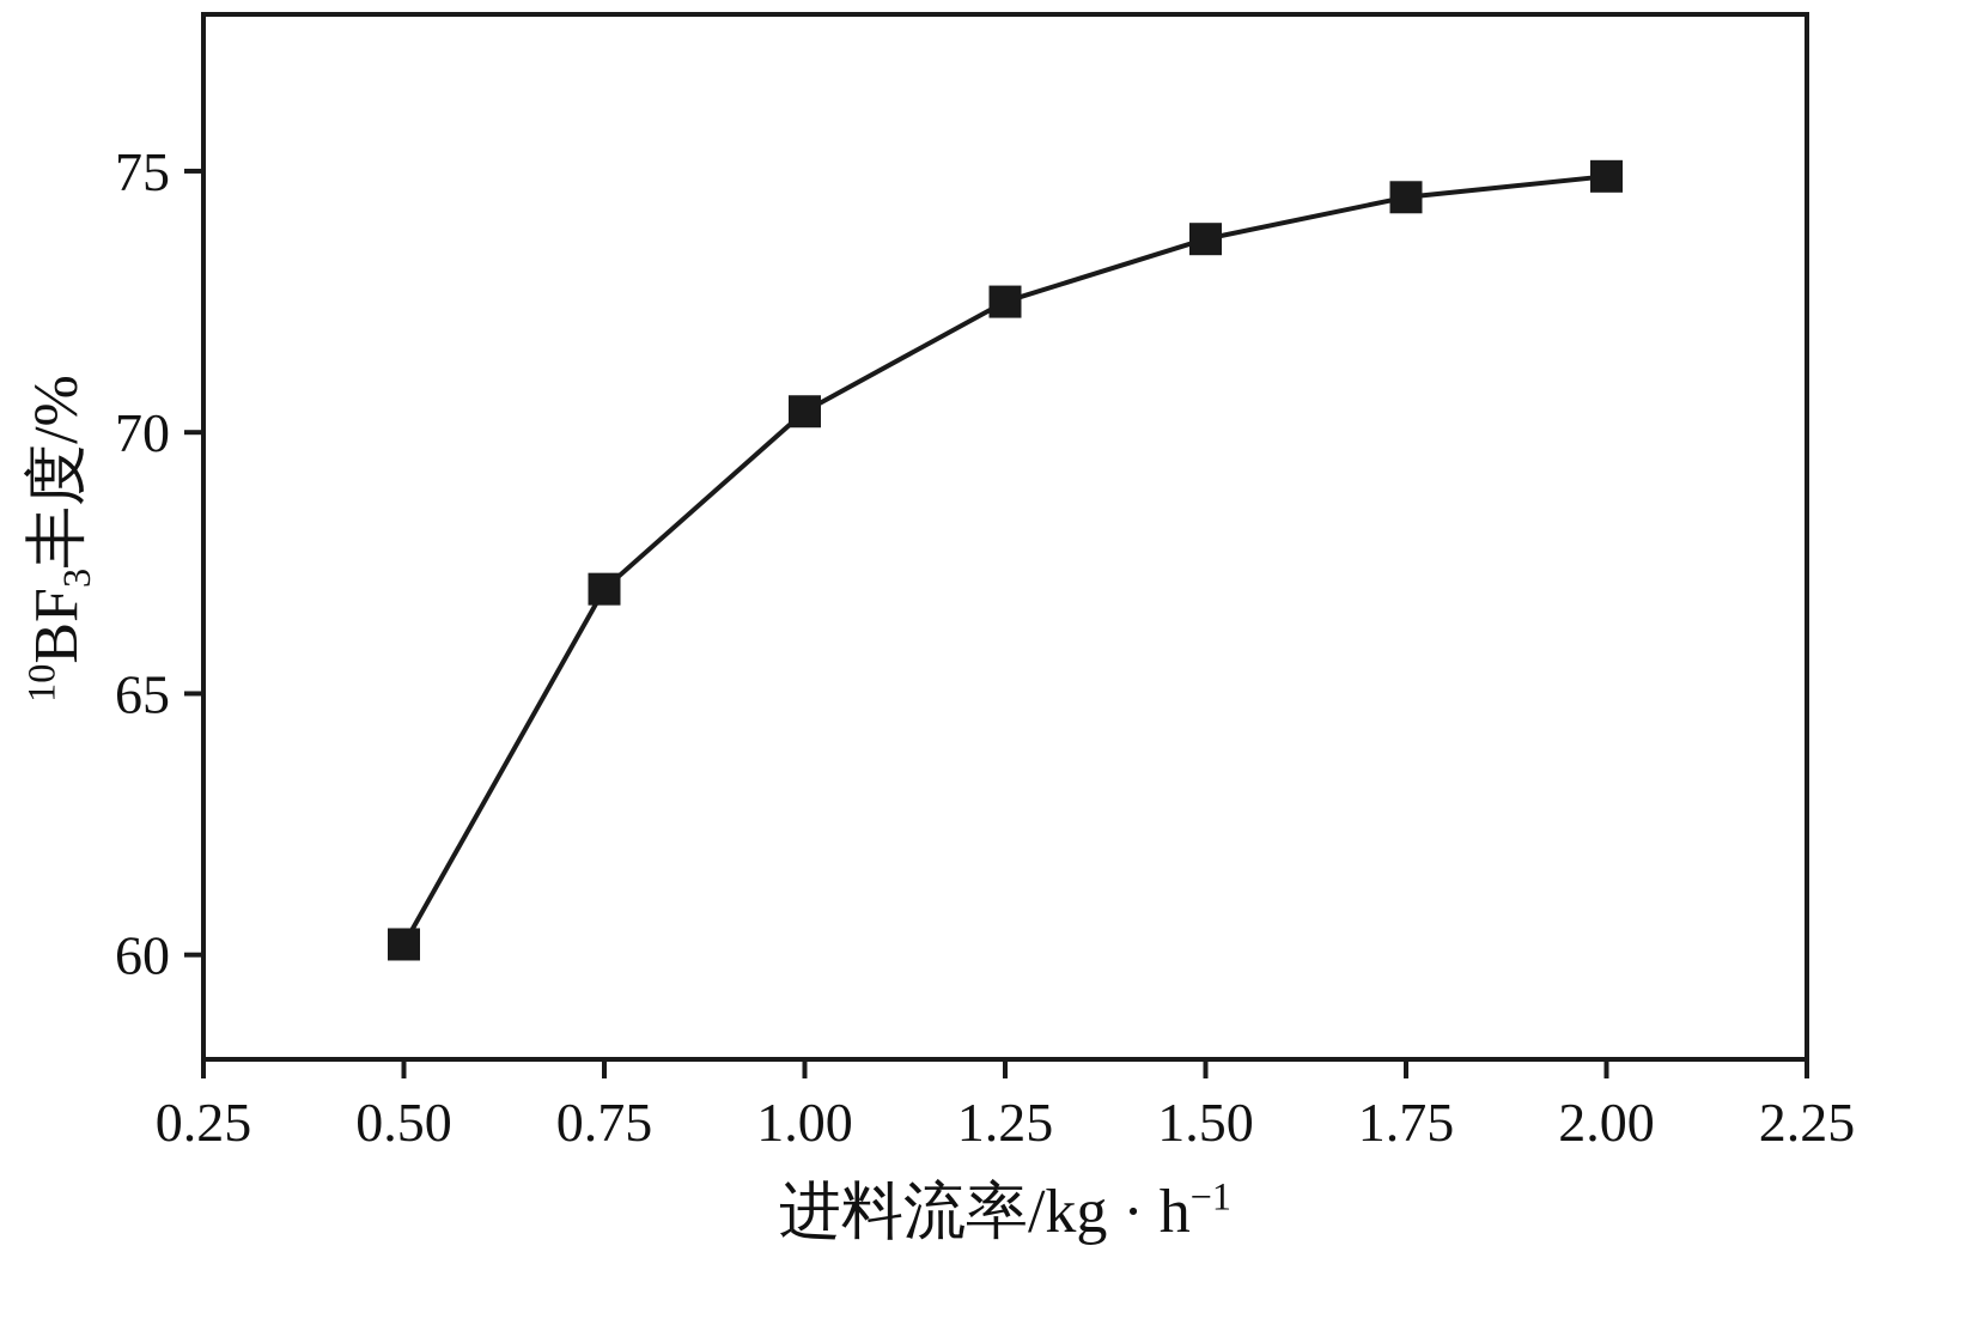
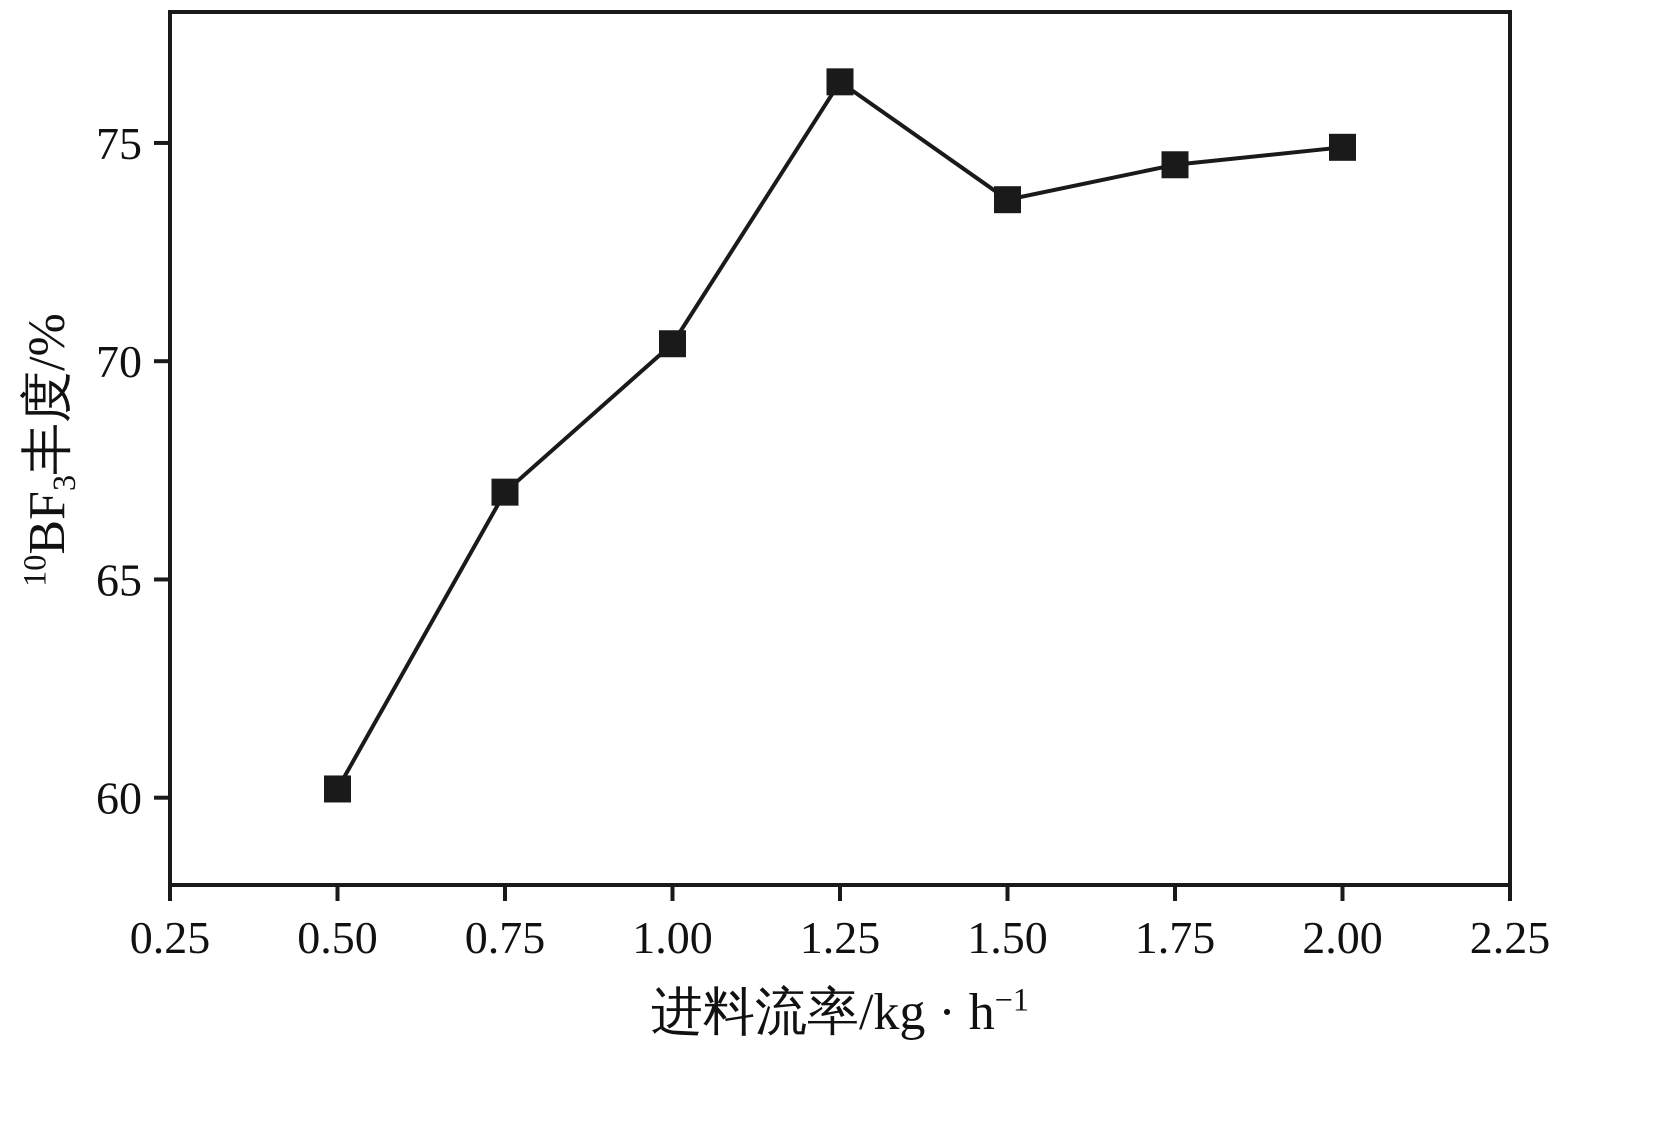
1.25: 72,5 -> 76,4
